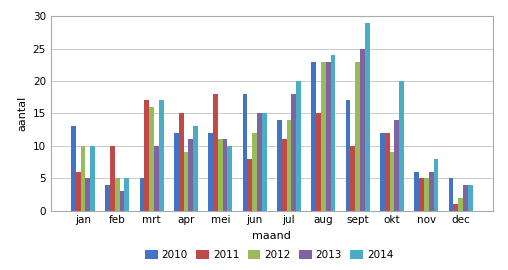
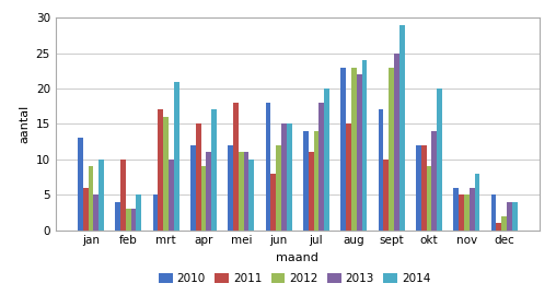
2012/jan: 10 -> 9
2012/feb: 5 -> 3
2014/mrt: 17 -> 21
2014/apr: 13 -> 17
2013/aug: 23 -> 22
